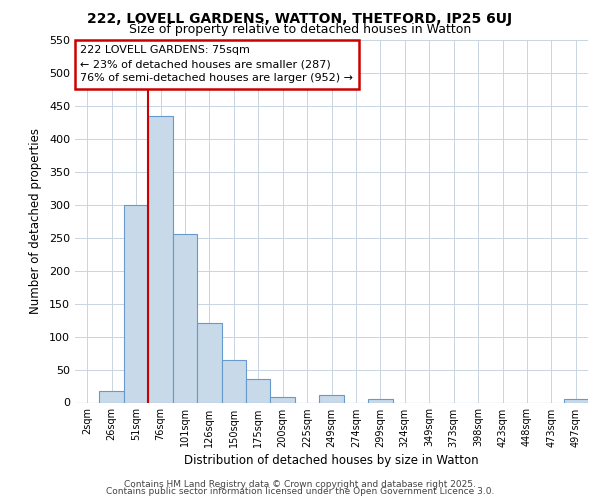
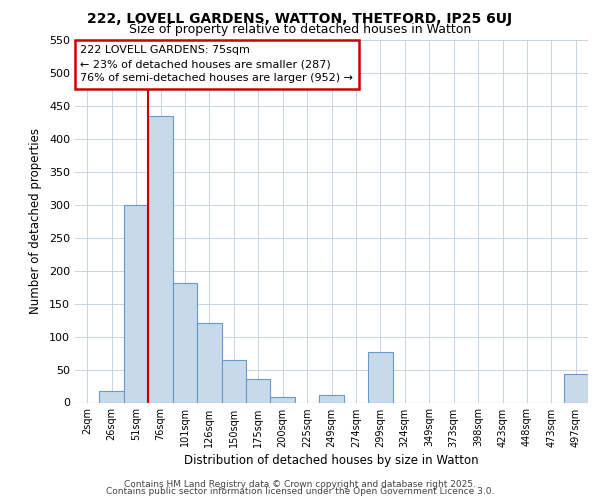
101sqm: 255 -> 182
299sqm: 5 -> 76
497sqm: 5 -> 44
